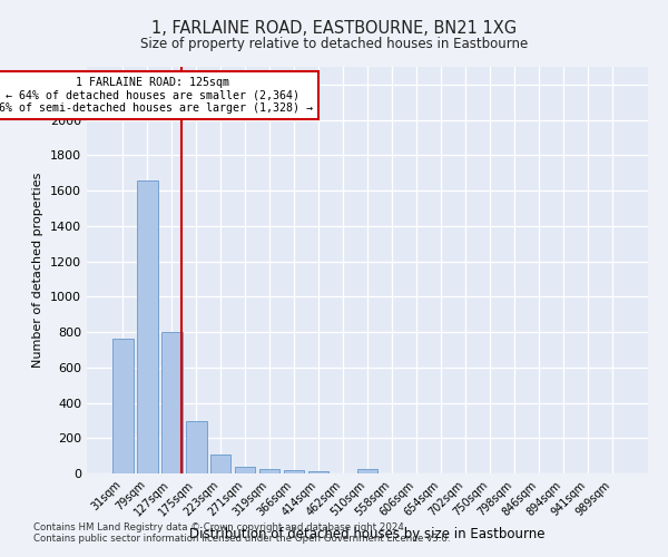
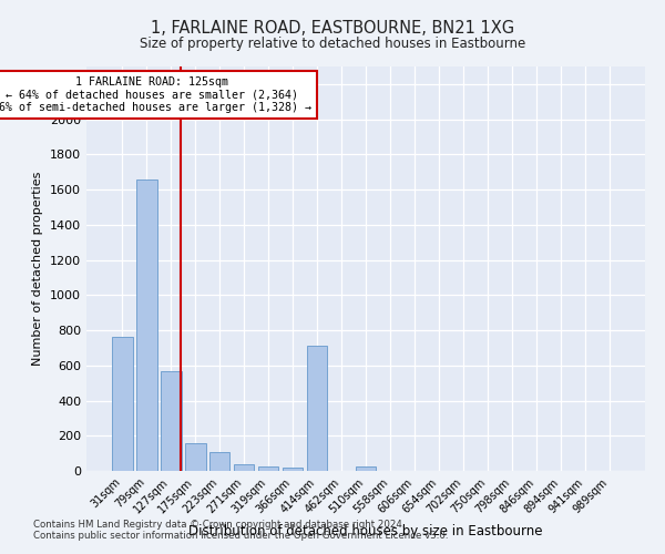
127sqm: 800 -> 570
175sqm: 300 -> 160
414sqm: 10 -> 710
